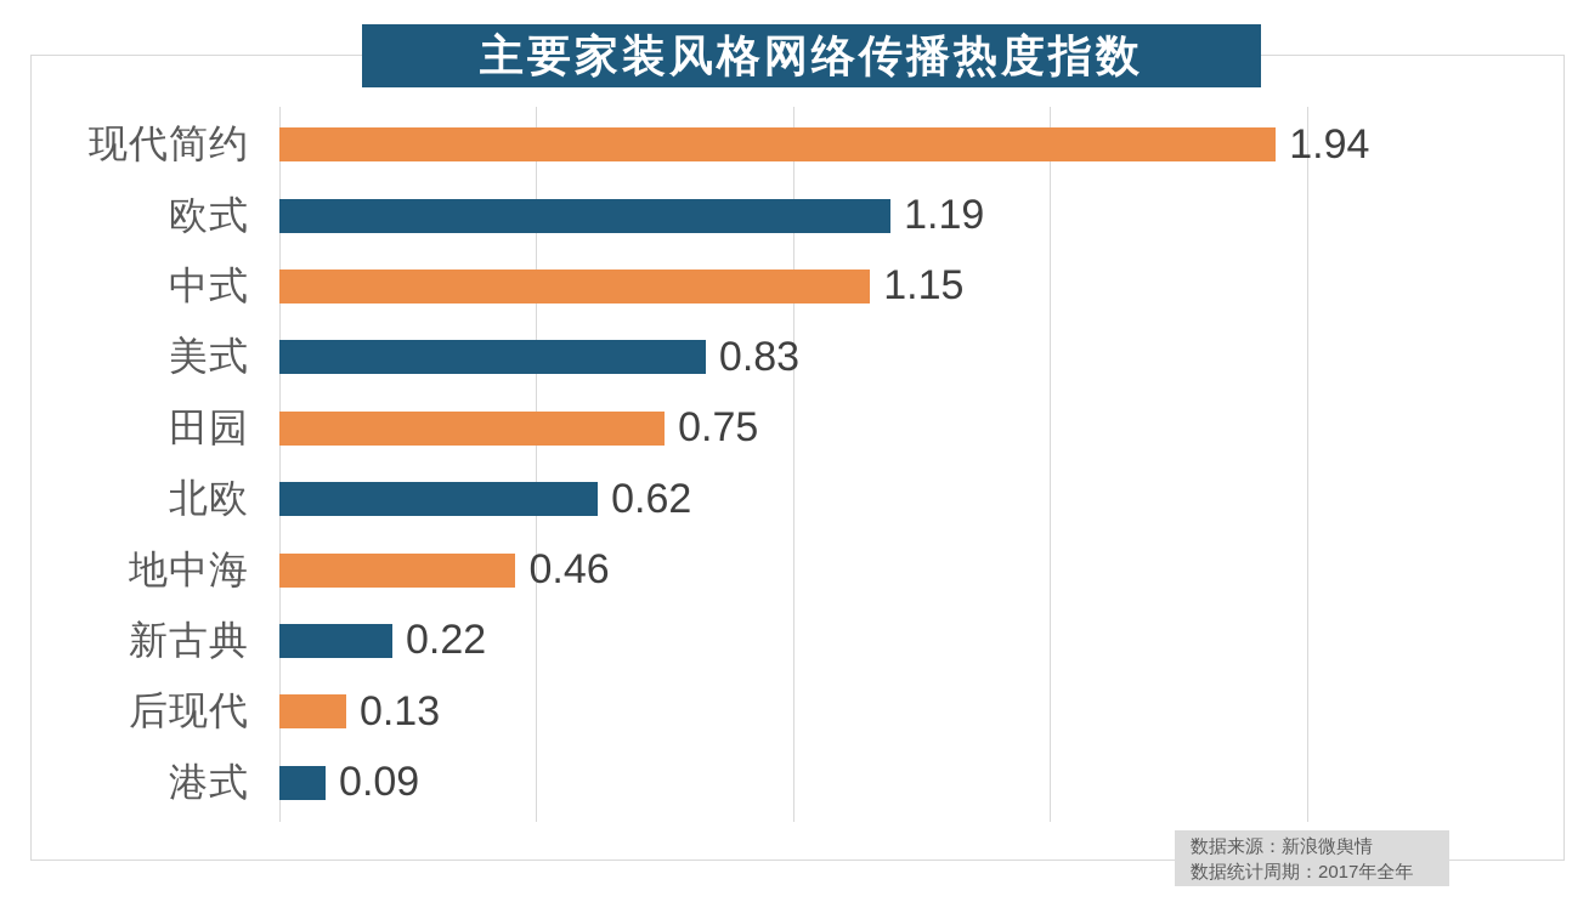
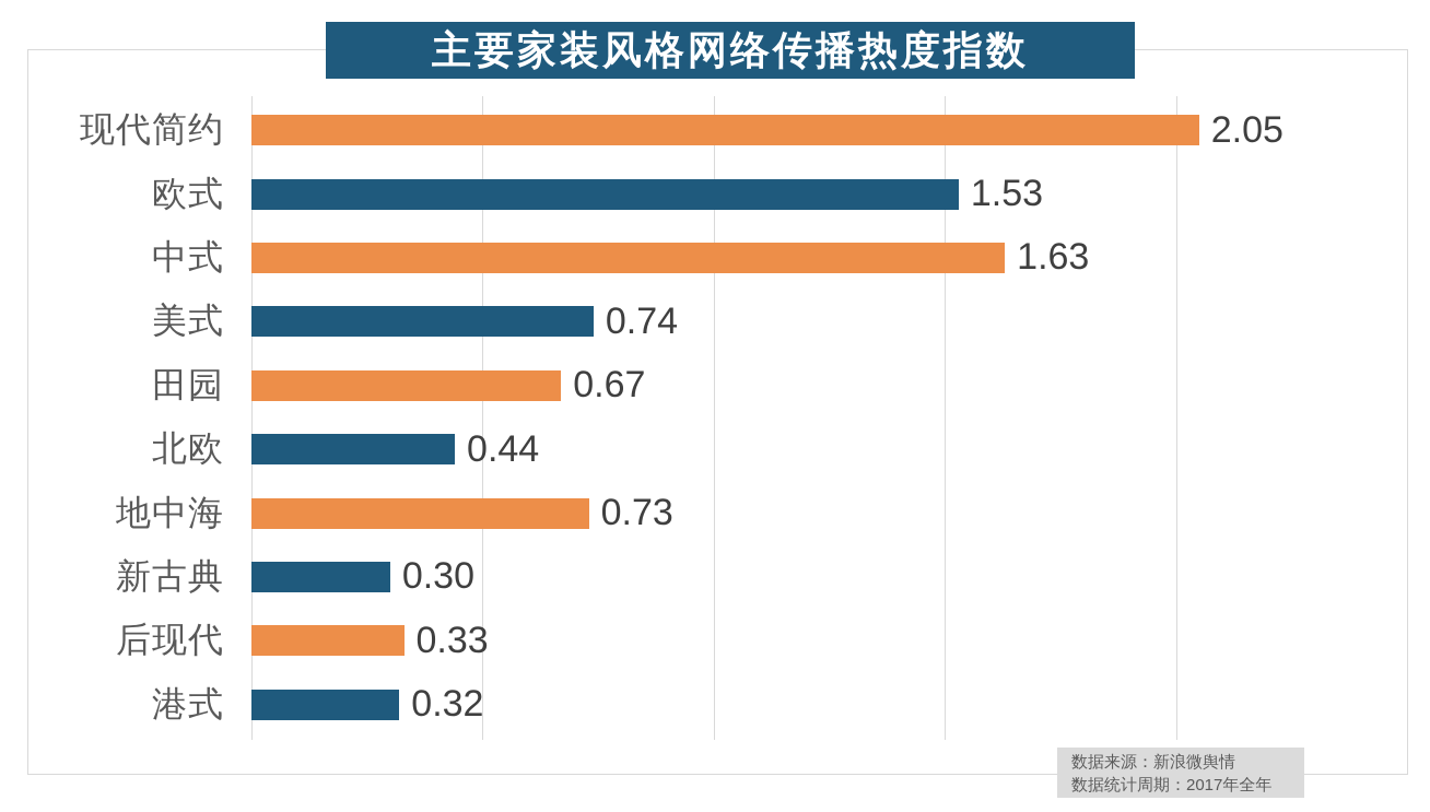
现代简约: 1.94 -> 2.05
欧式: 1.19 -> 1.53
中式: 1.15 -> 1.63
美式: 0.83 -> 0.74
田园: 0.75 -> 0.67
北欧: 0.62 -> 0.44
地中海: 0.46 -> 0.73
新古典: 0.22 -> 0.30
后现代: 0.13 -> 0.33
港式: 0.09 -> 0.32
